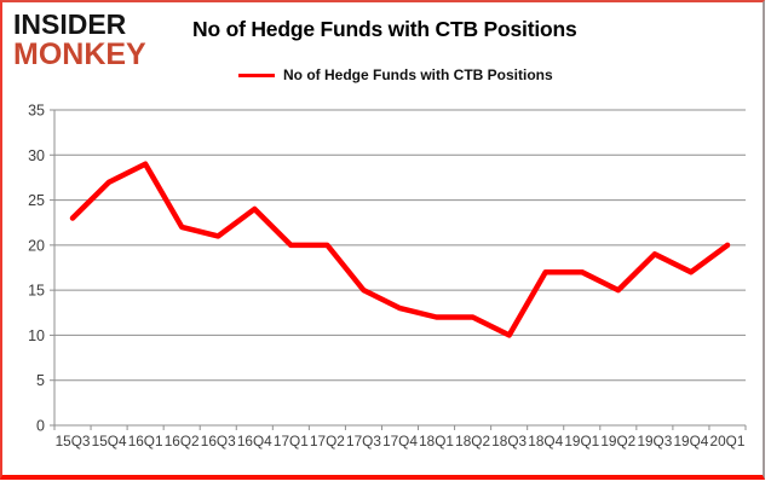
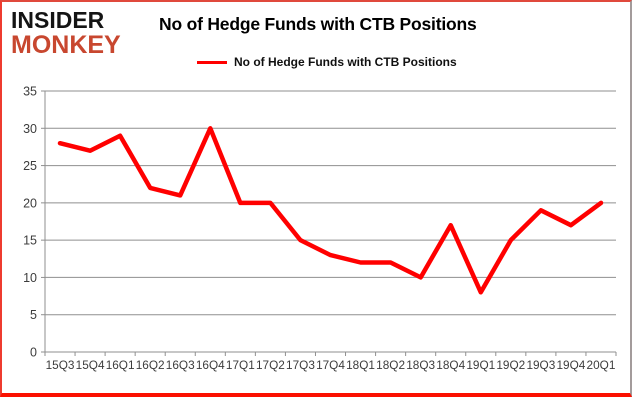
15Q3: 23 -> 28
16Q4: 24 -> 30
19Q1: 17 -> 8
